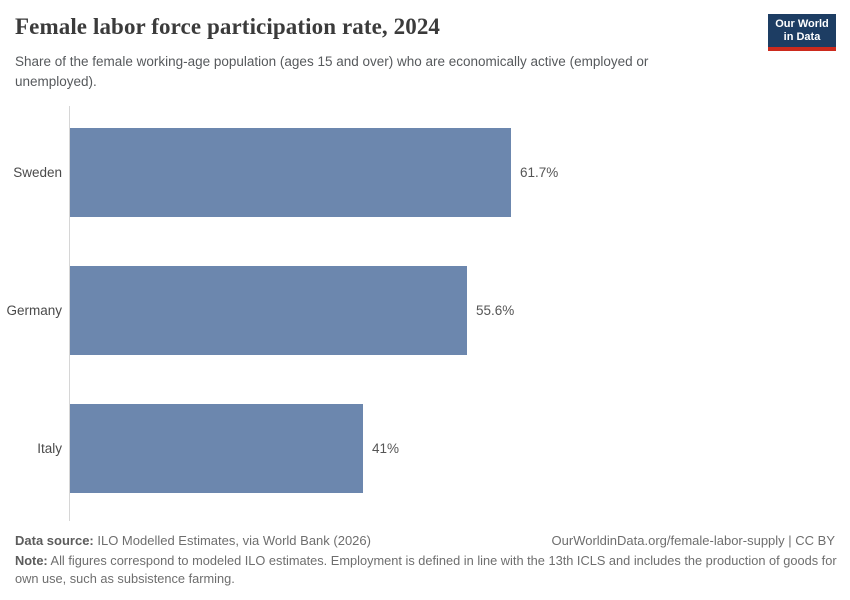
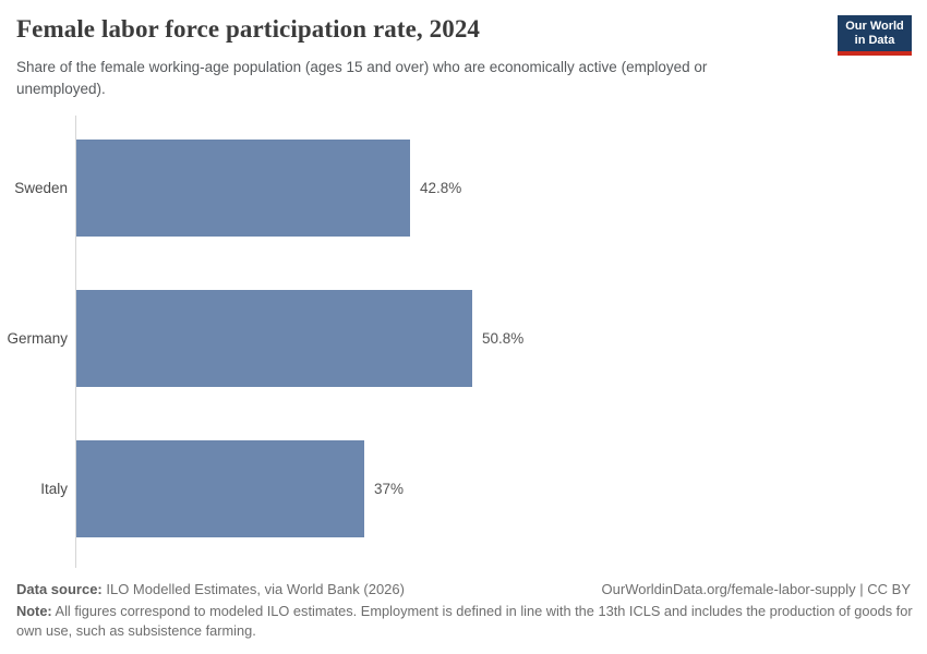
Sweden: 61.7% -> 42.8%
Germany: 55.6% -> 50.8%
Italy: 41% -> 37%
